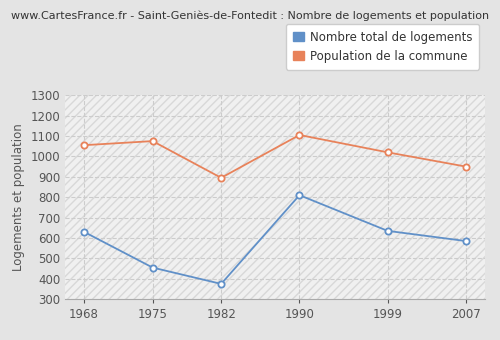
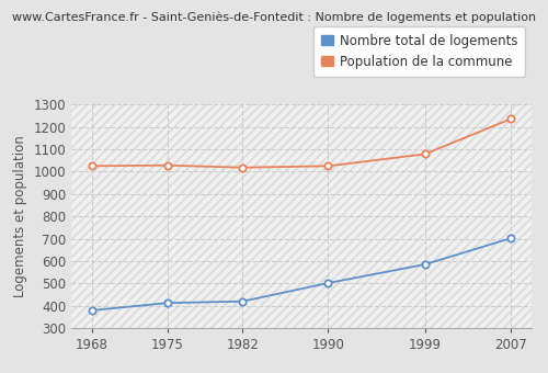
Nombre total de logements/1968: 630 -> 380
Population de la commune/1968: 1055 -> 1025
Nombre total de logements/1975: 455 -> 413
Population de la commune/1975: 1075 -> 1028
Nombre total de logements/1982: 375 -> 420
Population de la commune/1982: 895 -> 1018
Nombre total de logements/1990: 810 -> 502
Population de la commune/1990: 1105 -> 1025
Nombre total de logements/1999: 635 -> 585
Population de la commune/1999: 1020 -> 1078
Nombre total de logements/2007: 585 -> 702
Population de la commune/2007: 950 -> 1235
